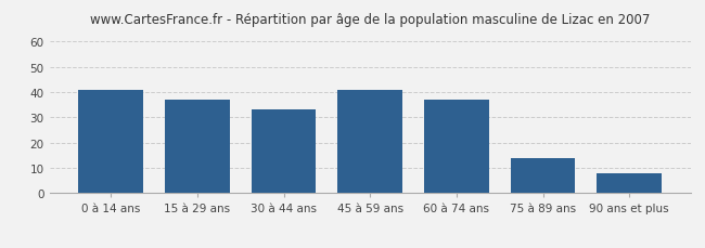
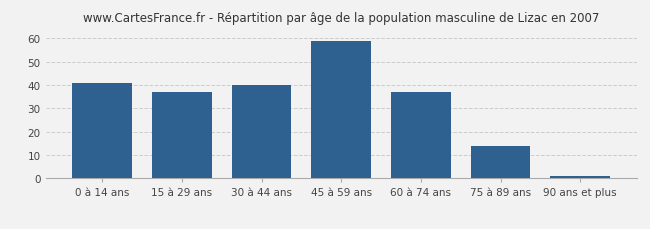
30 à 44 ans: 33 -> 40
45 à 59 ans: 41 -> 59
90 ans et plus: 8 -> 1
